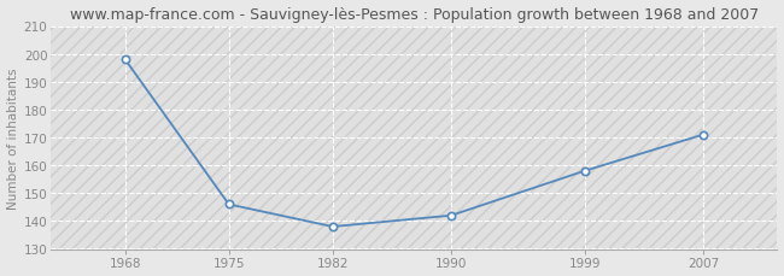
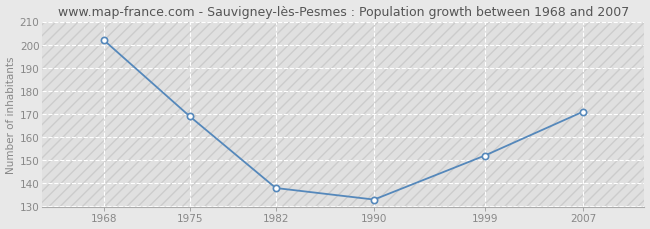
1968: 198 -> 202
1975: 146 -> 169
1990: 142 -> 133
1999: 158 -> 152
